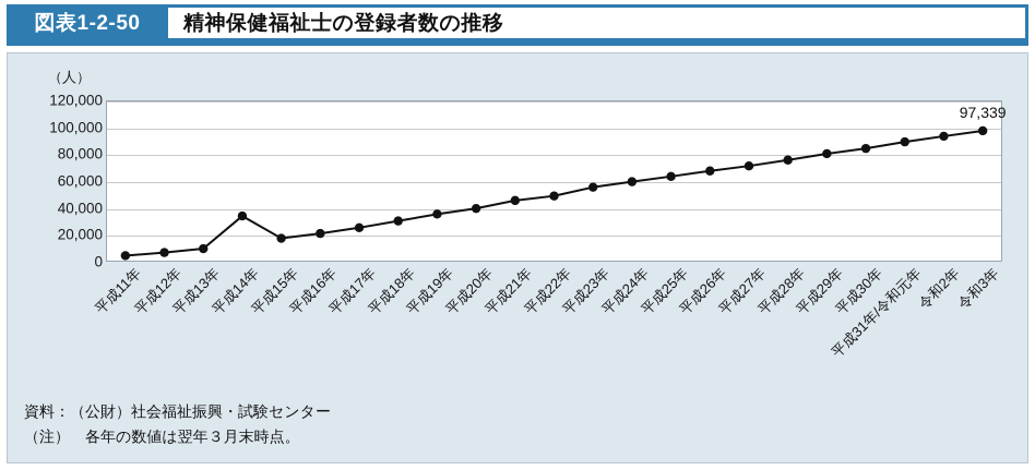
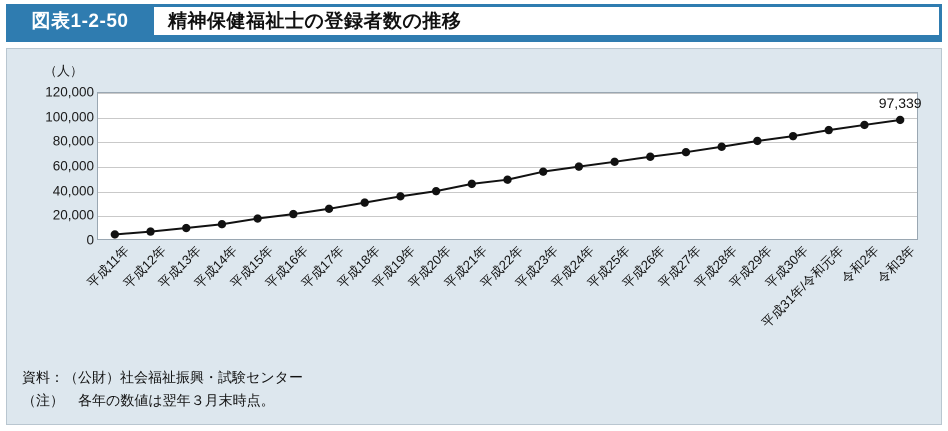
平成14年: 34000 -> 13000
